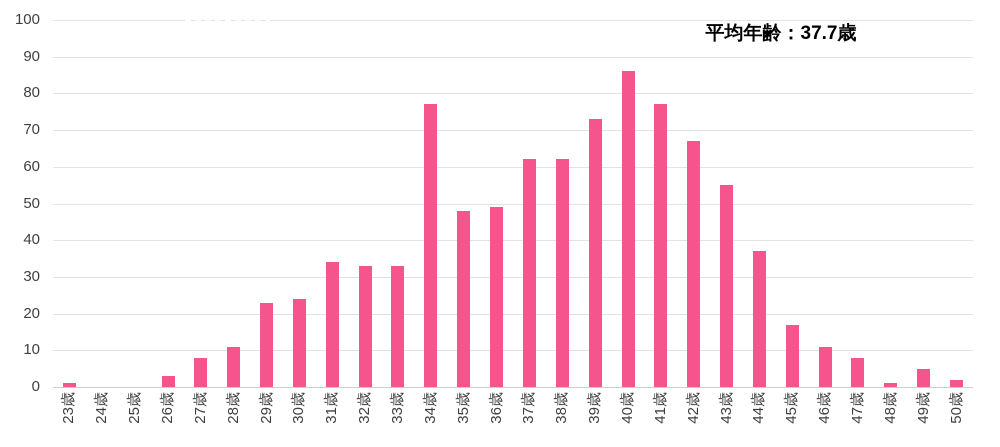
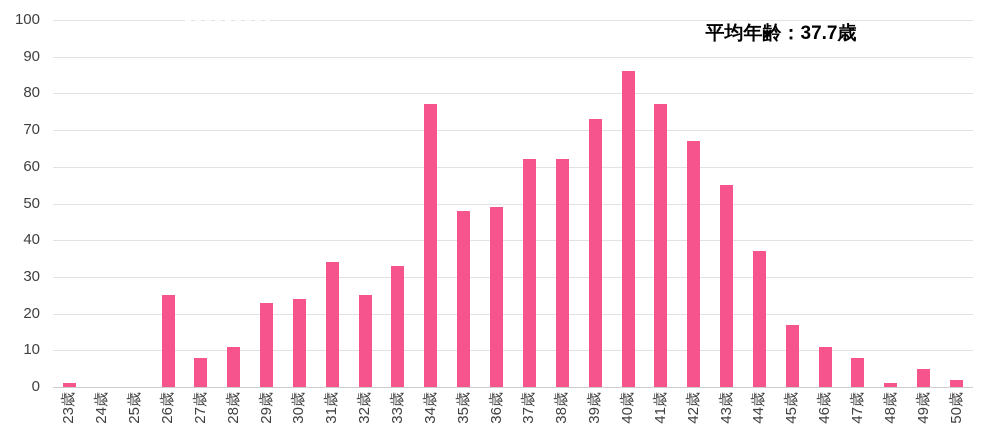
26歳: 3 -> 25
32歳: 33 -> 25
